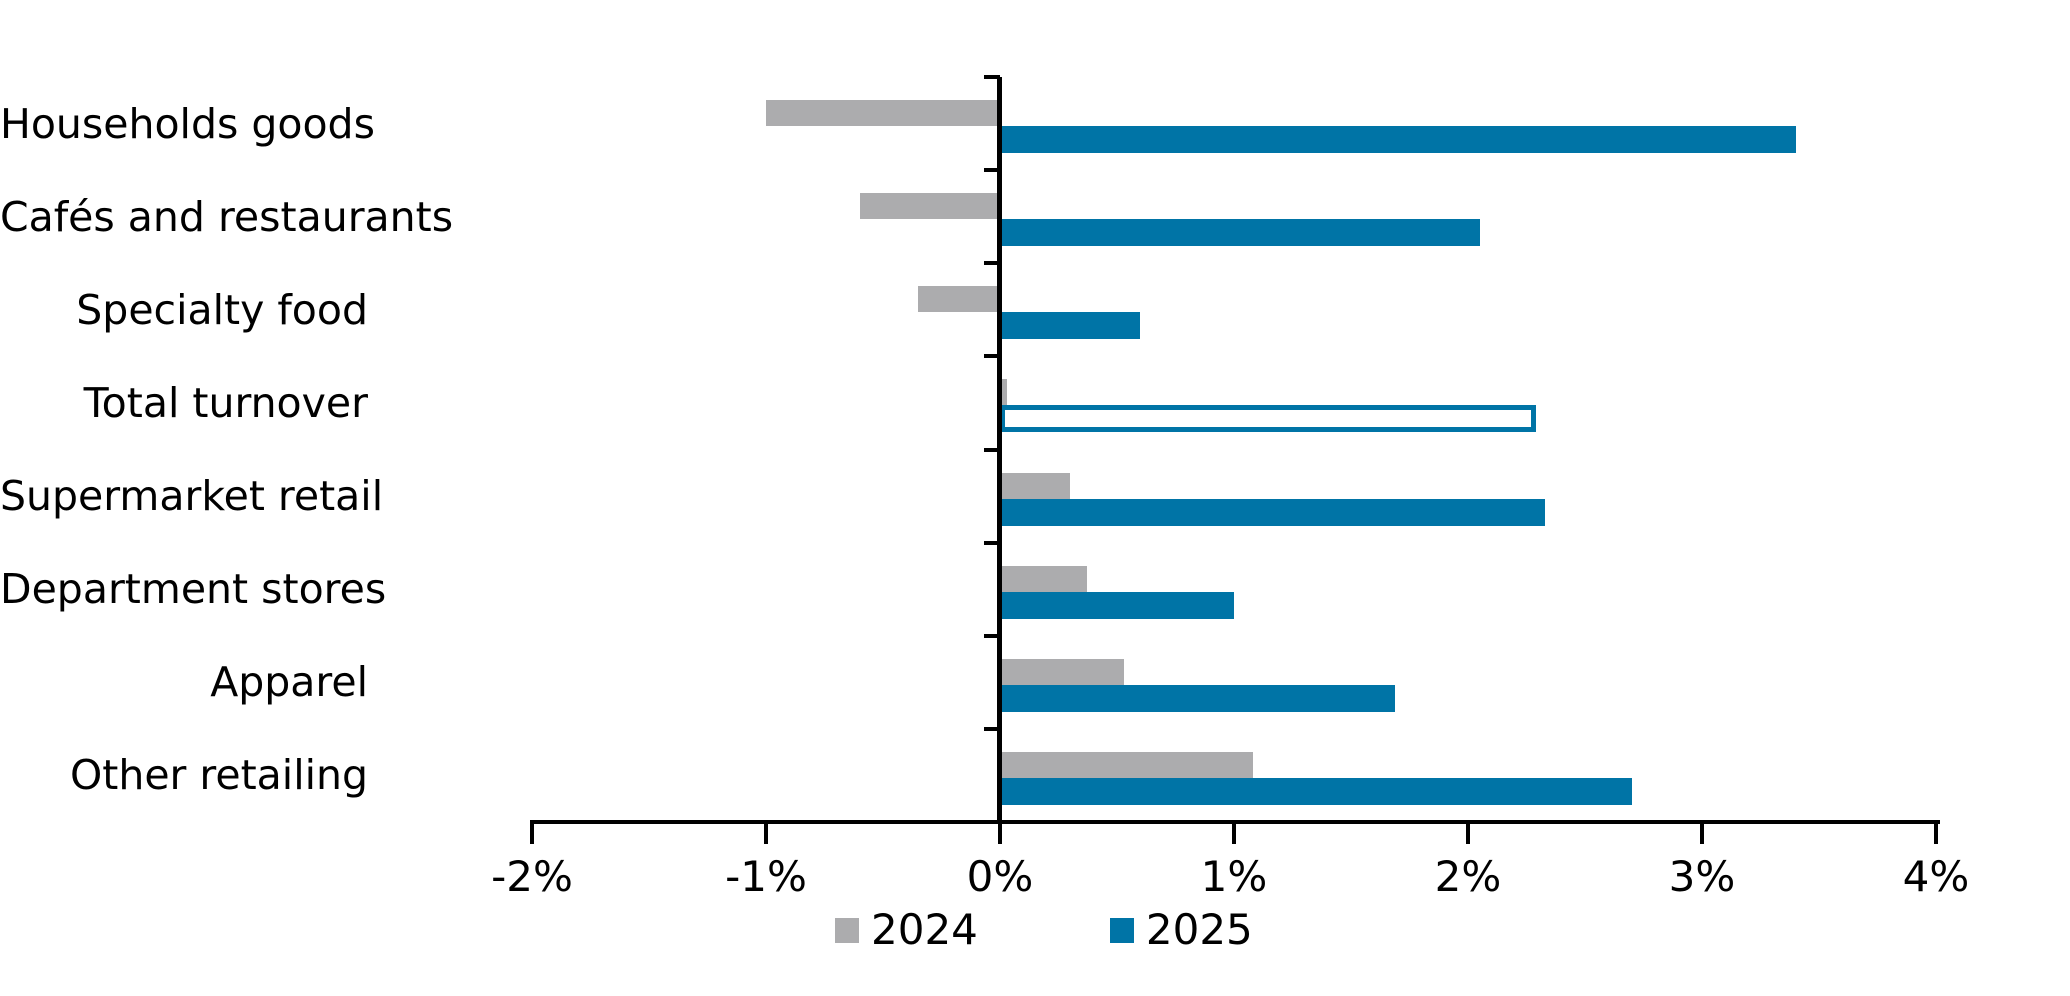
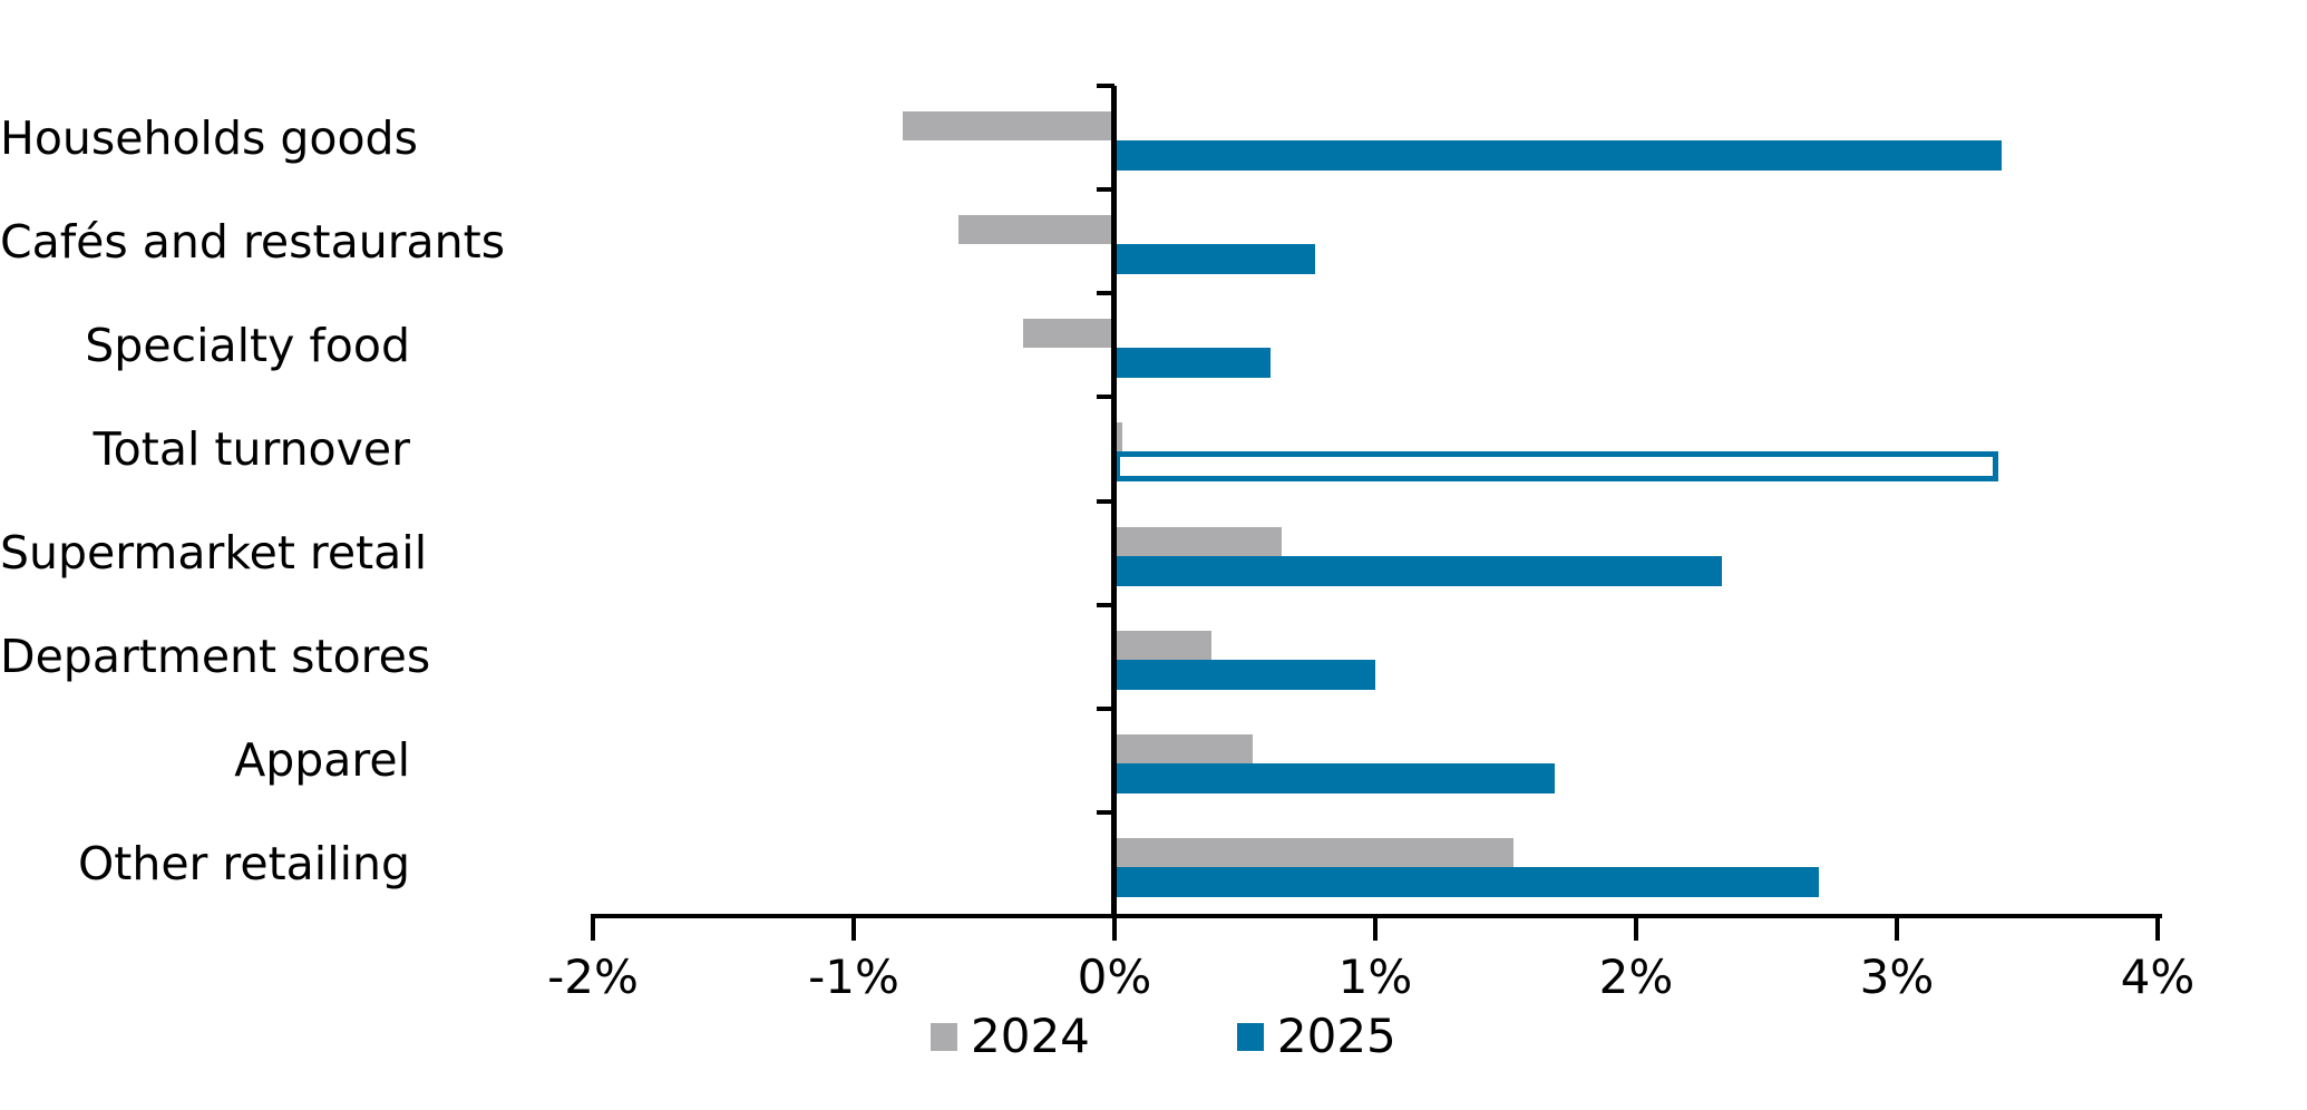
2024/Households goods: -1.00% -> -0.81%
2025/Cafés and restaurants: 2.05% -> 0.77%
2025/Total turnover: 2.29% -> 3.39%
2024/Supermarket retail: 0.30% -> 0.64%
2024/Other retailing: 1.08% -> 1.53%
